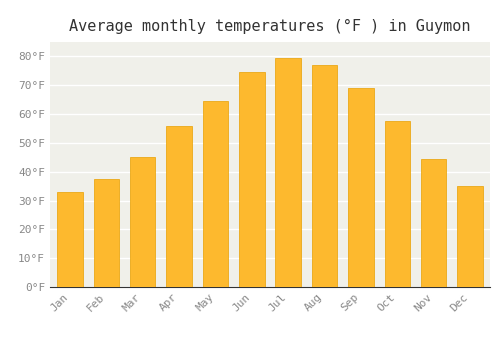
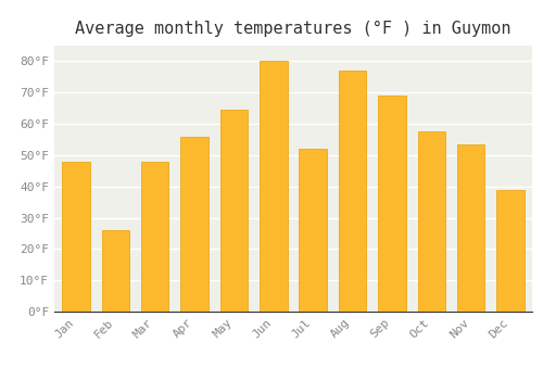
Jan: 33.0°F -> 48.0°F
Feb: 37.5°F -> 26.0°F
Mar: 45.0°F -> 48.0°F
Jun: 74.5°F -> 80.0°F
Jul: 79.5°F -> 52.0°F
Nov: 44.5°F -> 53.5°F
Dec: 35.0°F -> 39.0°F
